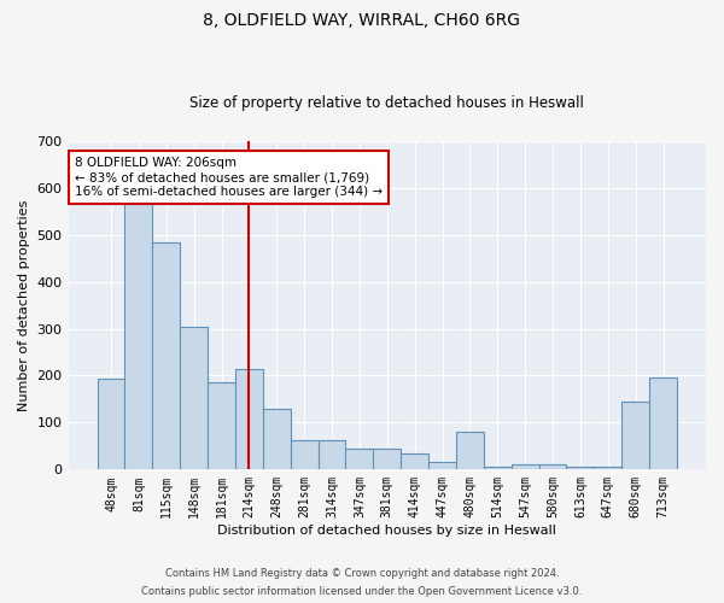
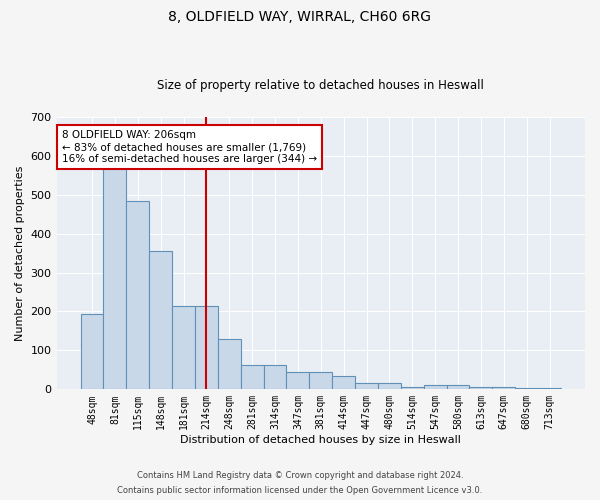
148sqm: 305 -> 355
181sqm: 185 -> 215
480sqm: 80 -> 15
680sqm: 145 -> 4
713sqm: 195 -> 4
